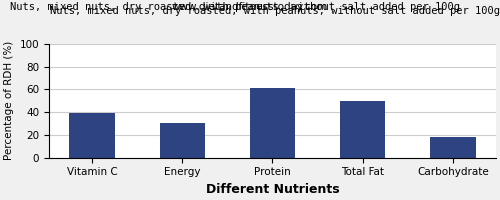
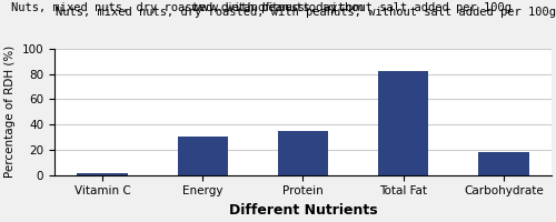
Vitamin C: 39 -> 1
Protein: 61 -> 35
Total Fat: 50 -> 82
